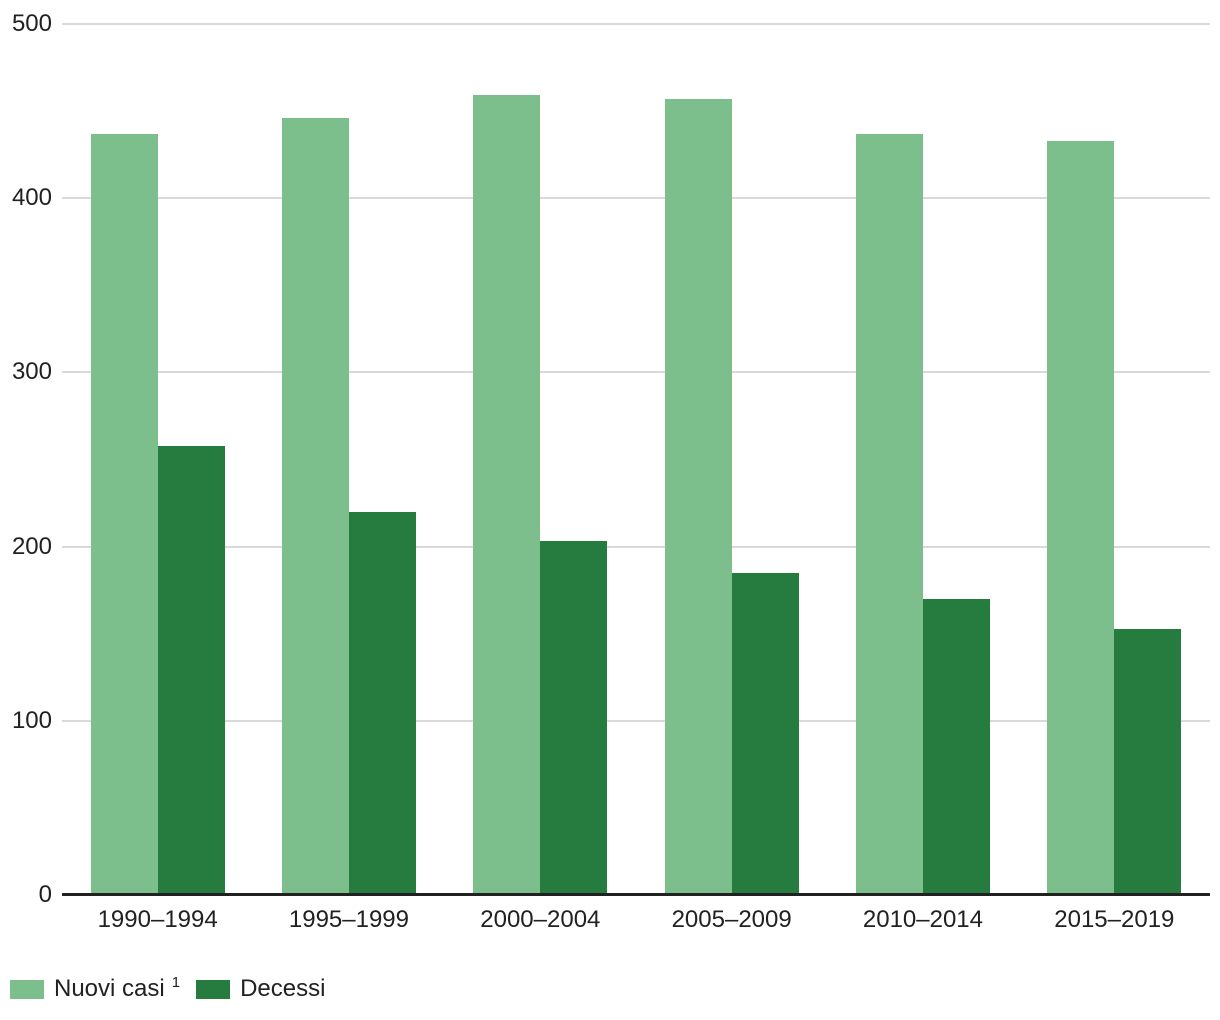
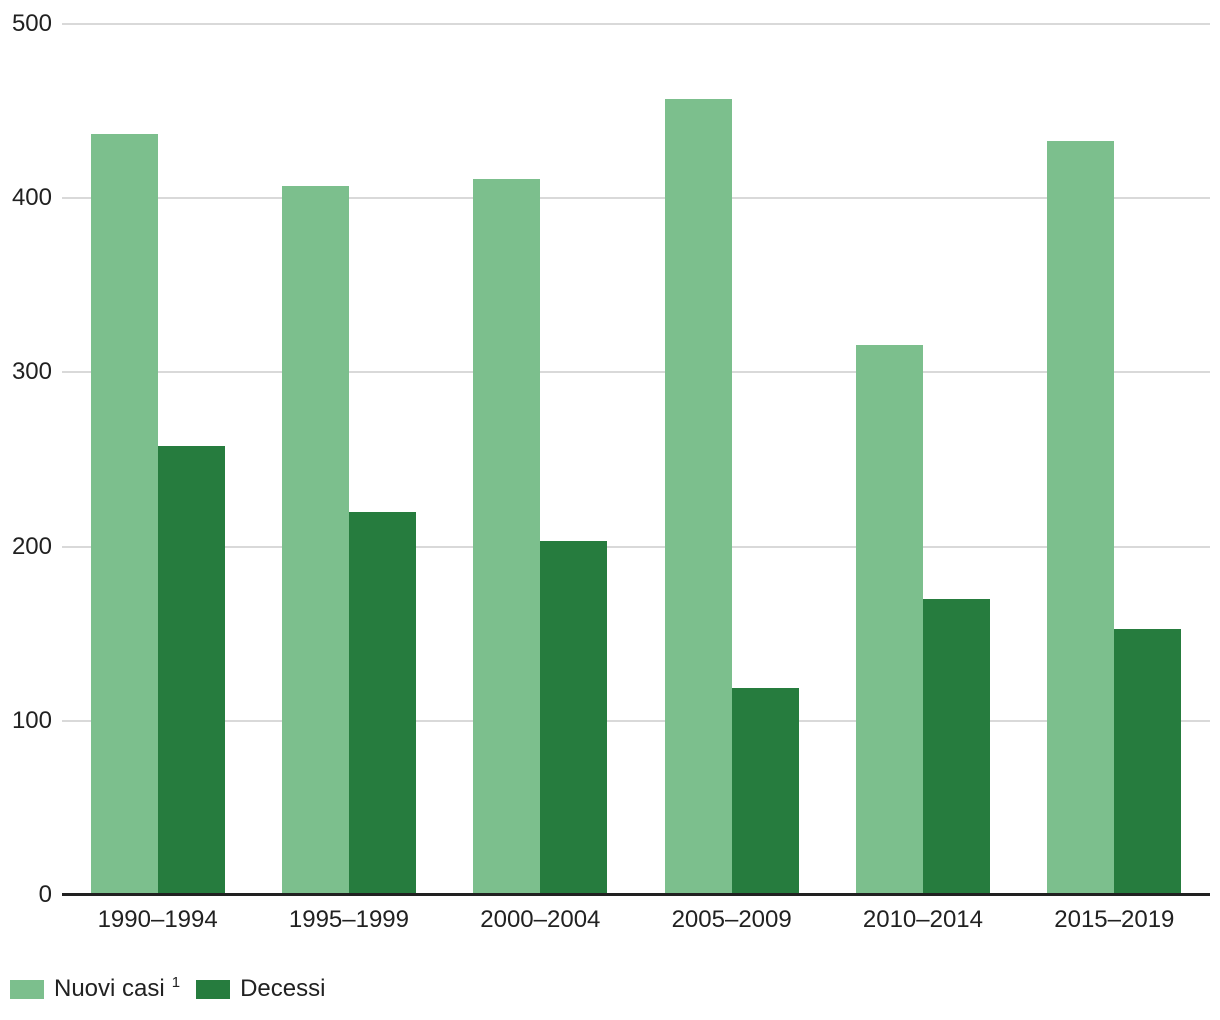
Nuovi casi/1995–1999: 446 -> 407
Nuovi casi/2000–2004: 459 -> 411
Decessi/2005–2009: 185 -> 119
Nuovi casi/2010–2014: 437 -> 316
